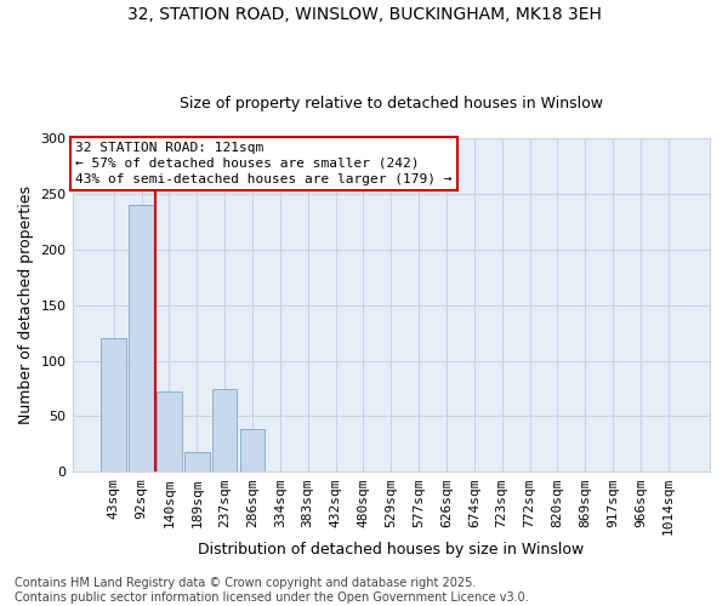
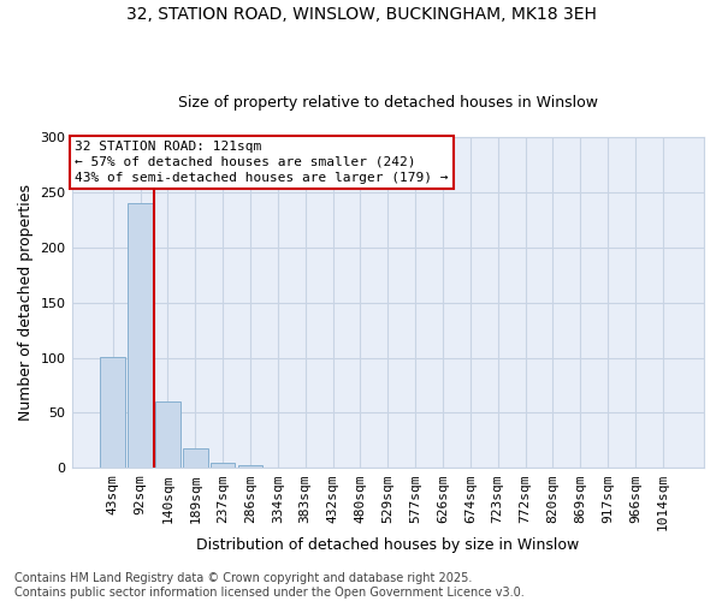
43sqm: 120 -> 101
140sqm: 72 -> 60
237sqm: 74 -> 5
286sqm: 38 -> 2
